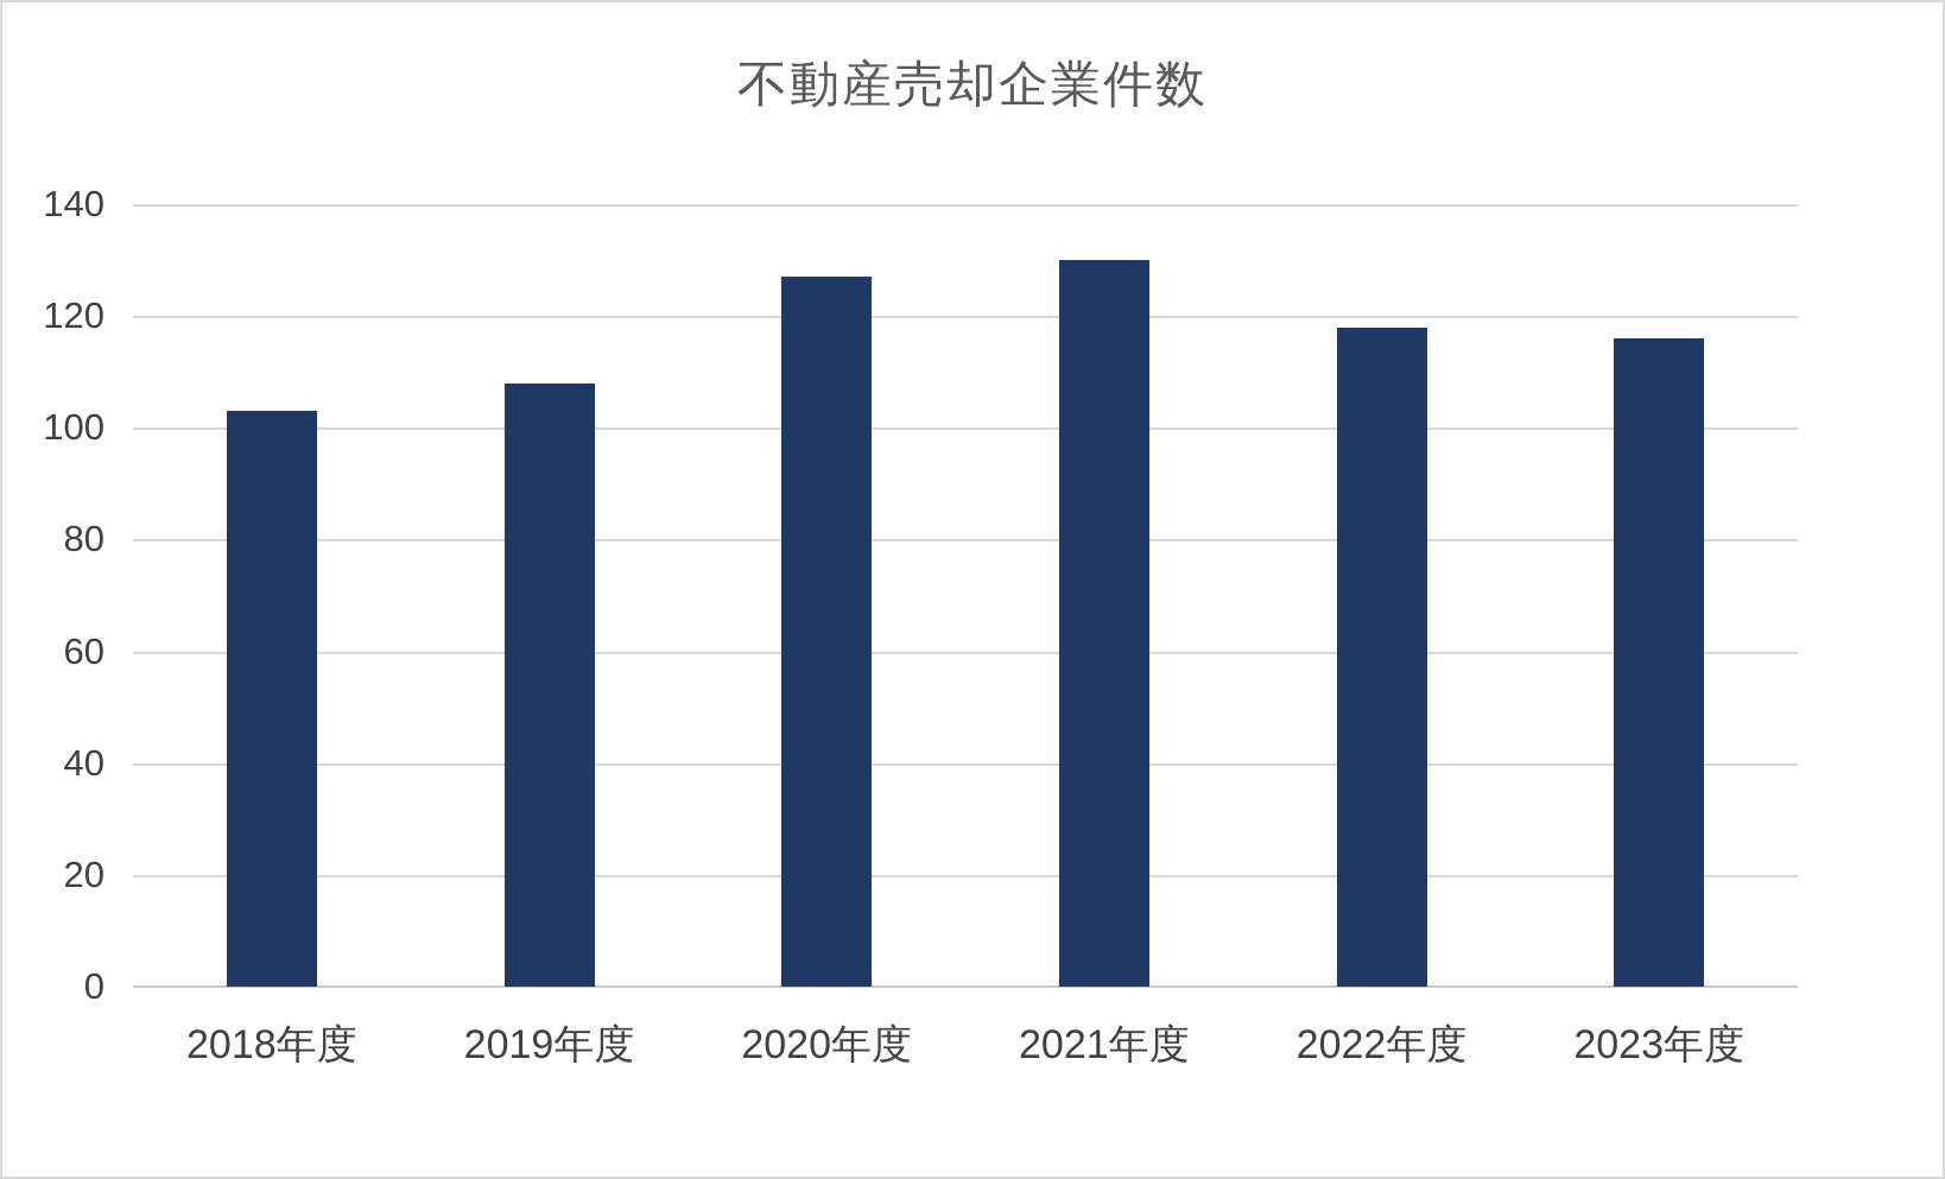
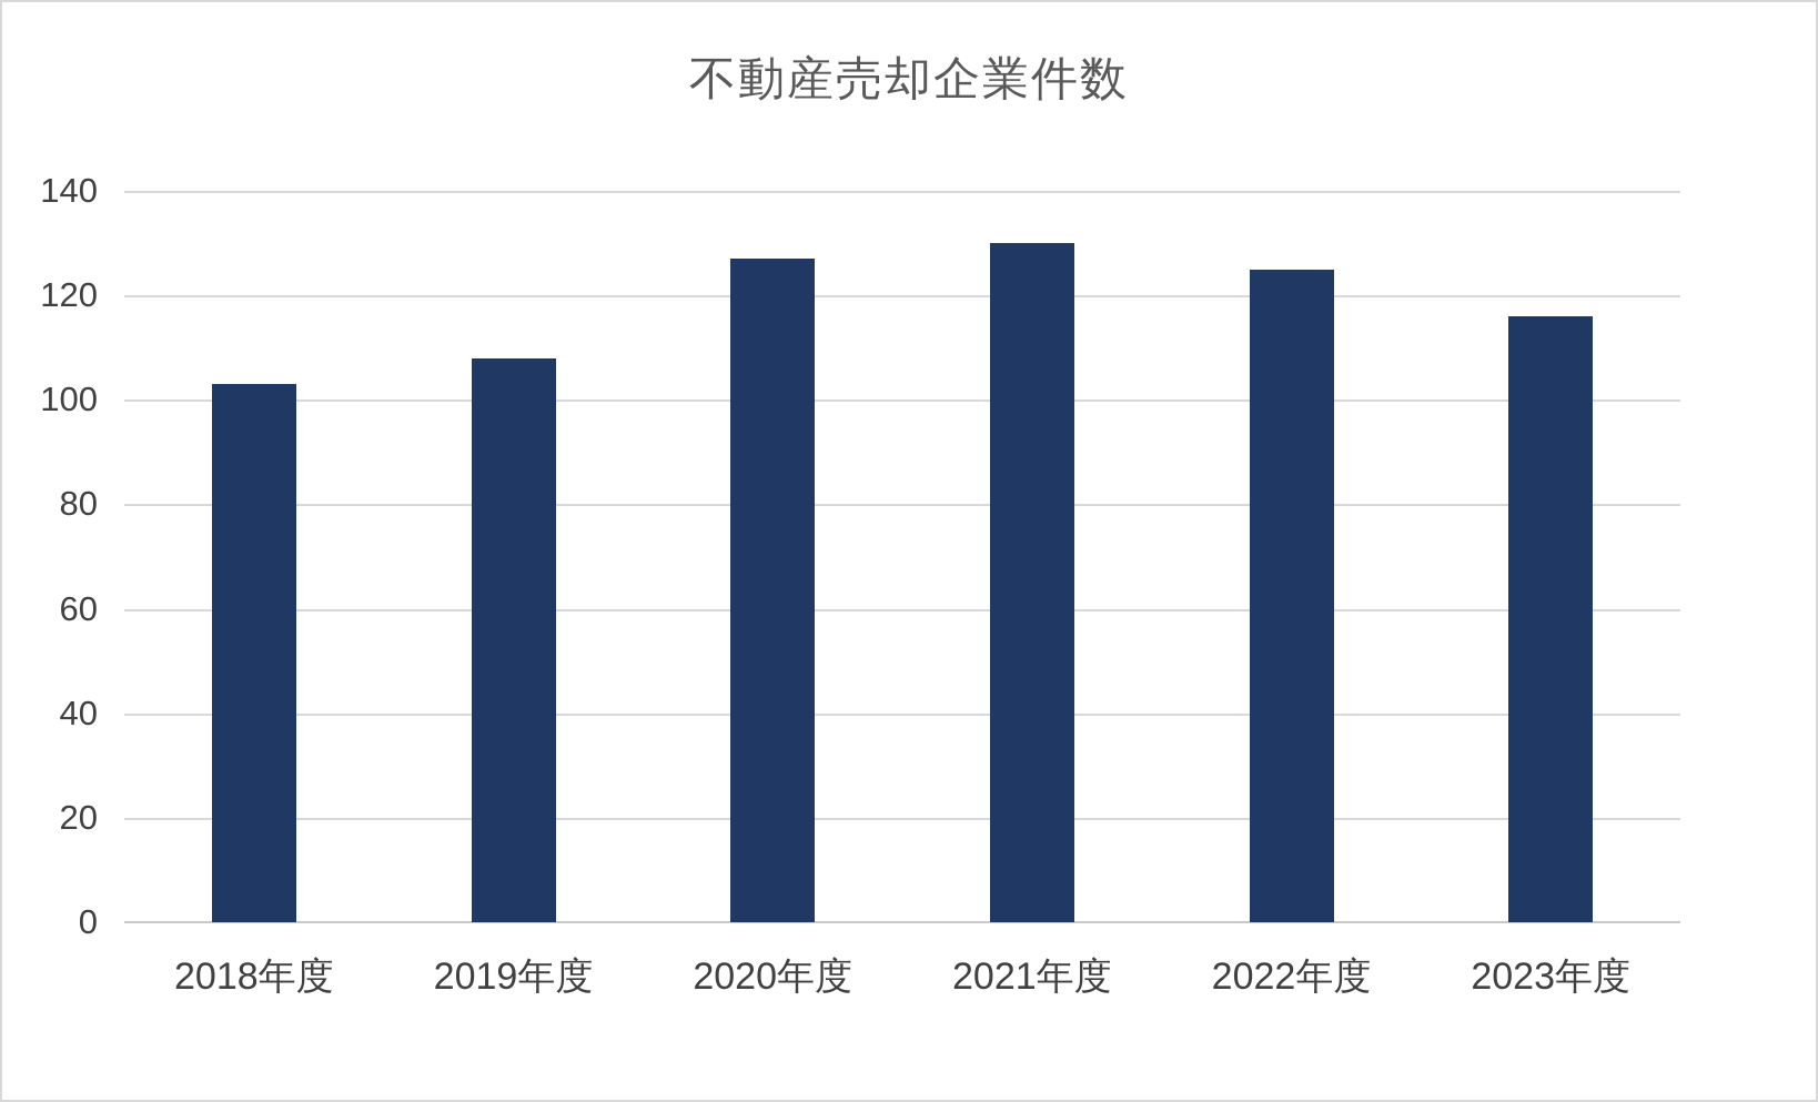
2022年度: 118 -> 125
